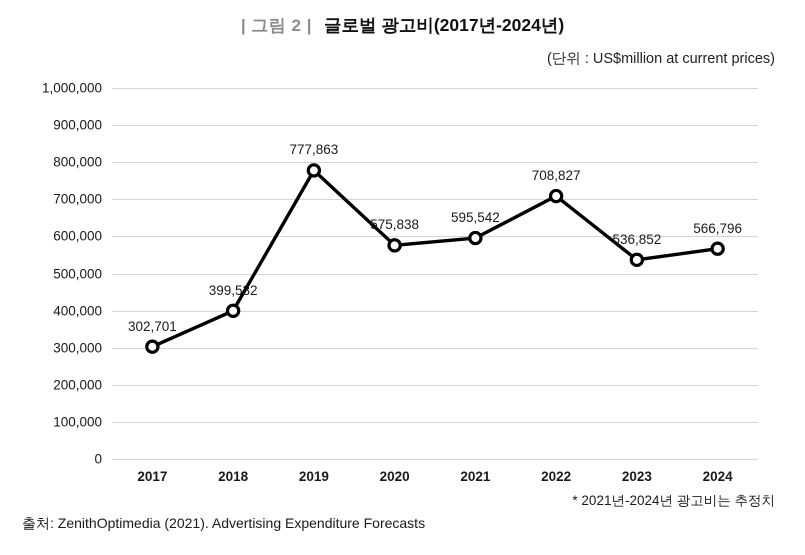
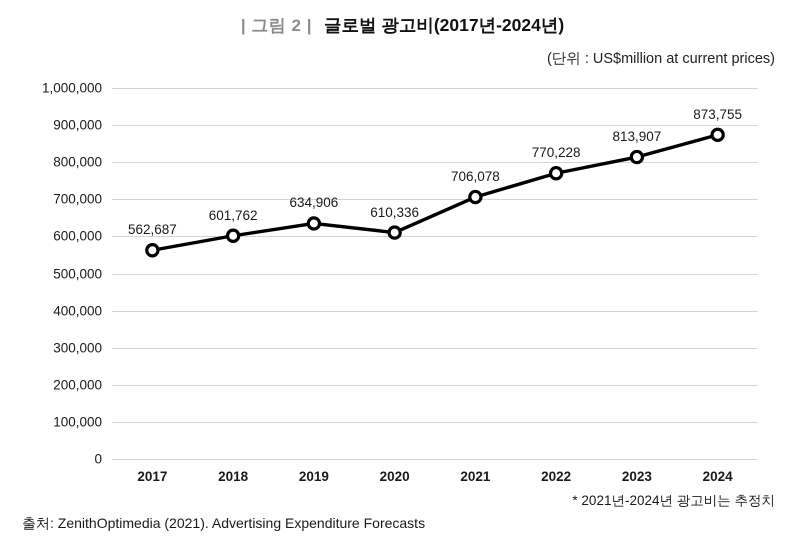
2017: 302,701 -> 562,687
2018: 399,532 -> 601,762
2019: 777,863 -> 634,906
2020: 575,838 -> 610,336
2021: 595,542 -> 706,078
2022: 708,827 -> 770,228
2023: 536,852 -> 813,907
2024: 566,796 -> 873,755
